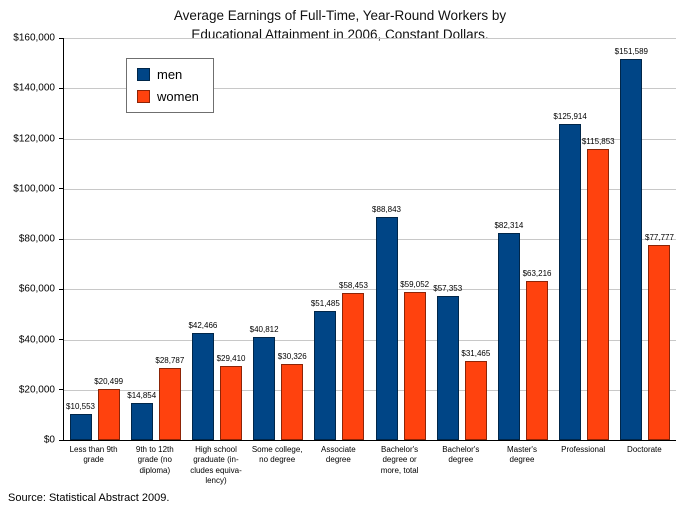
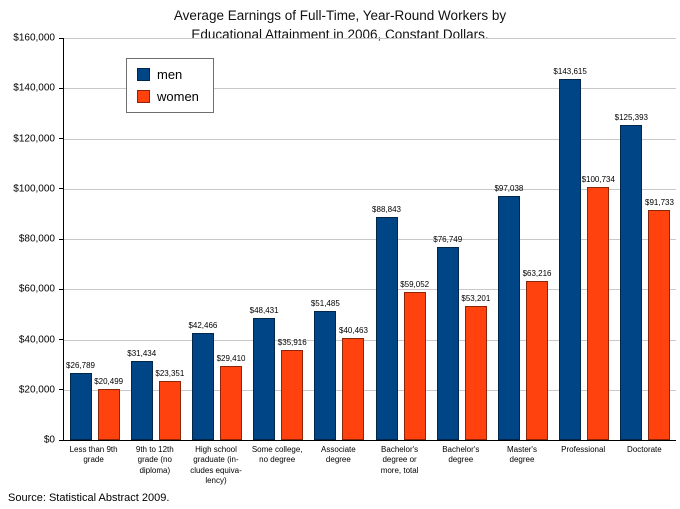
men/Less than 9th grade: $10,553 -> $26,789
men/9th to 12th grade (no diploma): $14,854 -> $31,434
women/9th to 12th grade (no diploma): $28,787 -> $23,351
men/Some college, no degree: $40,812 -> $48,431
women/Some college, no degree: $30,326 -> $35,916
women/Associate degree: $58,453 -> $40,463
men/Bachelor's degree: $57,353 -> $76,749
women/Bachelor's degree: $31,465 -> $53,201
men/Master's degree: $82,314 -> $97,038
men/Professional: $125,914 -> $143,615
women/Professional: $115,853 -> $100,734
men/Doctorate: $151,589 -> $125,393
women/Doctorate: $77,777 -> $91,733
